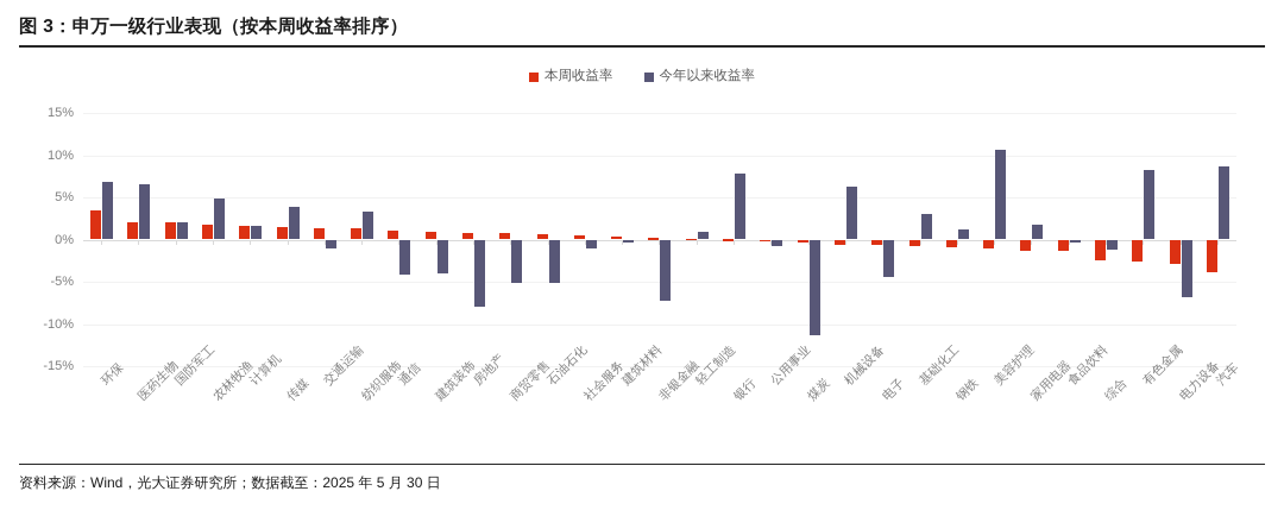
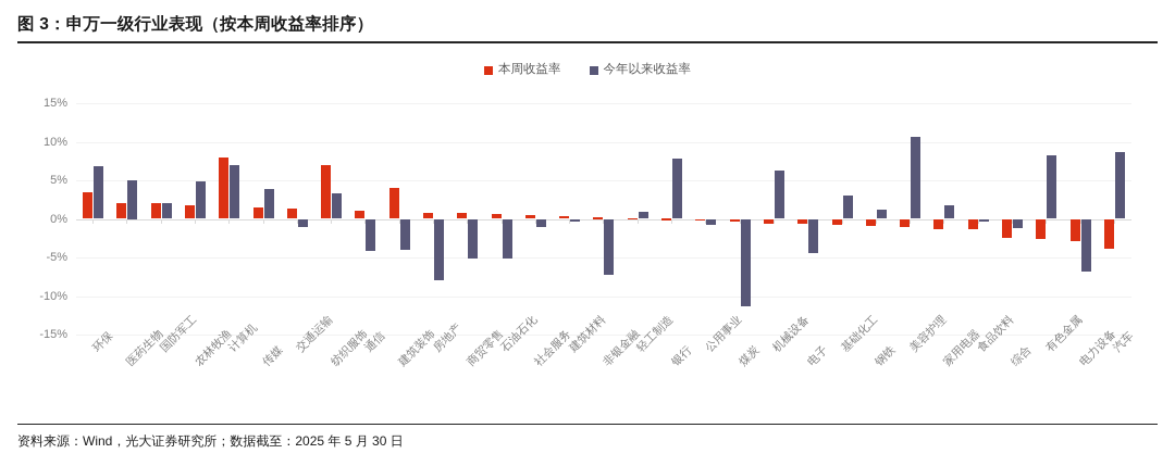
今年以来收益率/医药生物: 6% -> 5%
本周收益率/计算机: 2% -> 8%
今年以来收益率/计算机: 2% -> 7%
本周收益率/纺织服饰: 1% -> 7%
本周收益率/建筑装饰: 1% -> 4%
